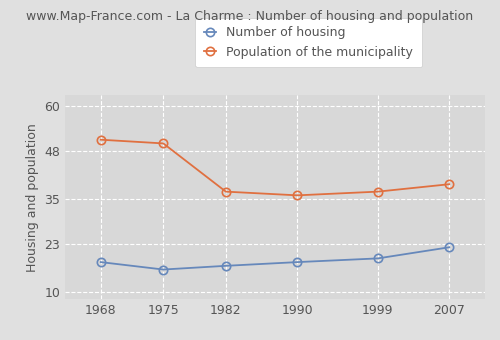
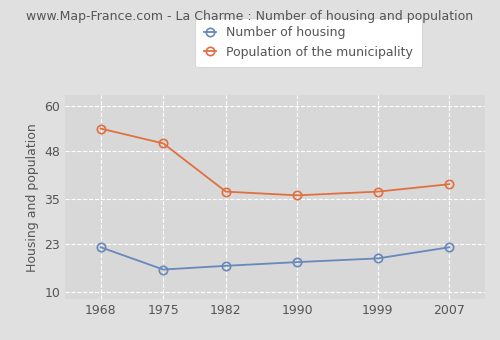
Number of housing/1968: 18 -> 22
Population of the municipality/1968: 51 -> 54
